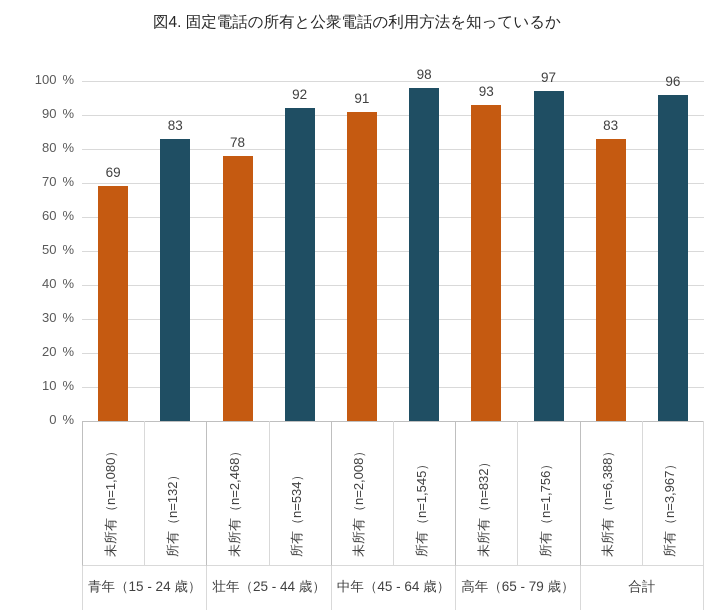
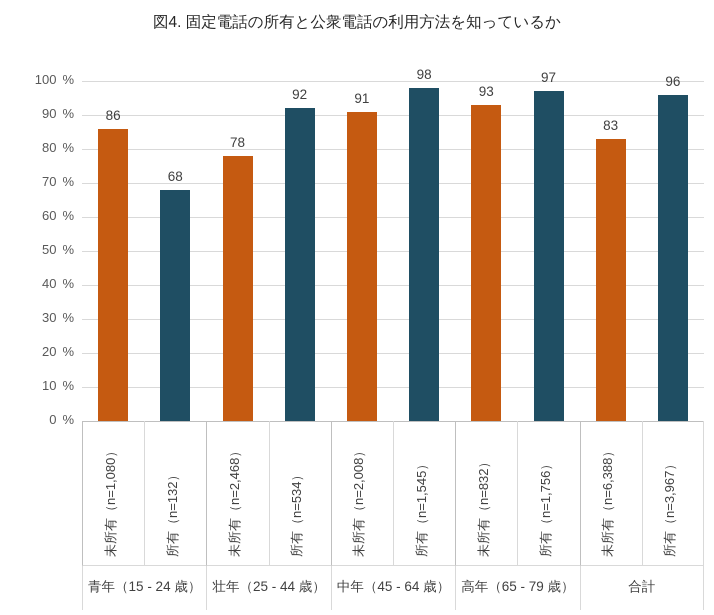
未所有（n=1,080）: 69 -> 86
所有（n=132）: 83 -> 68
